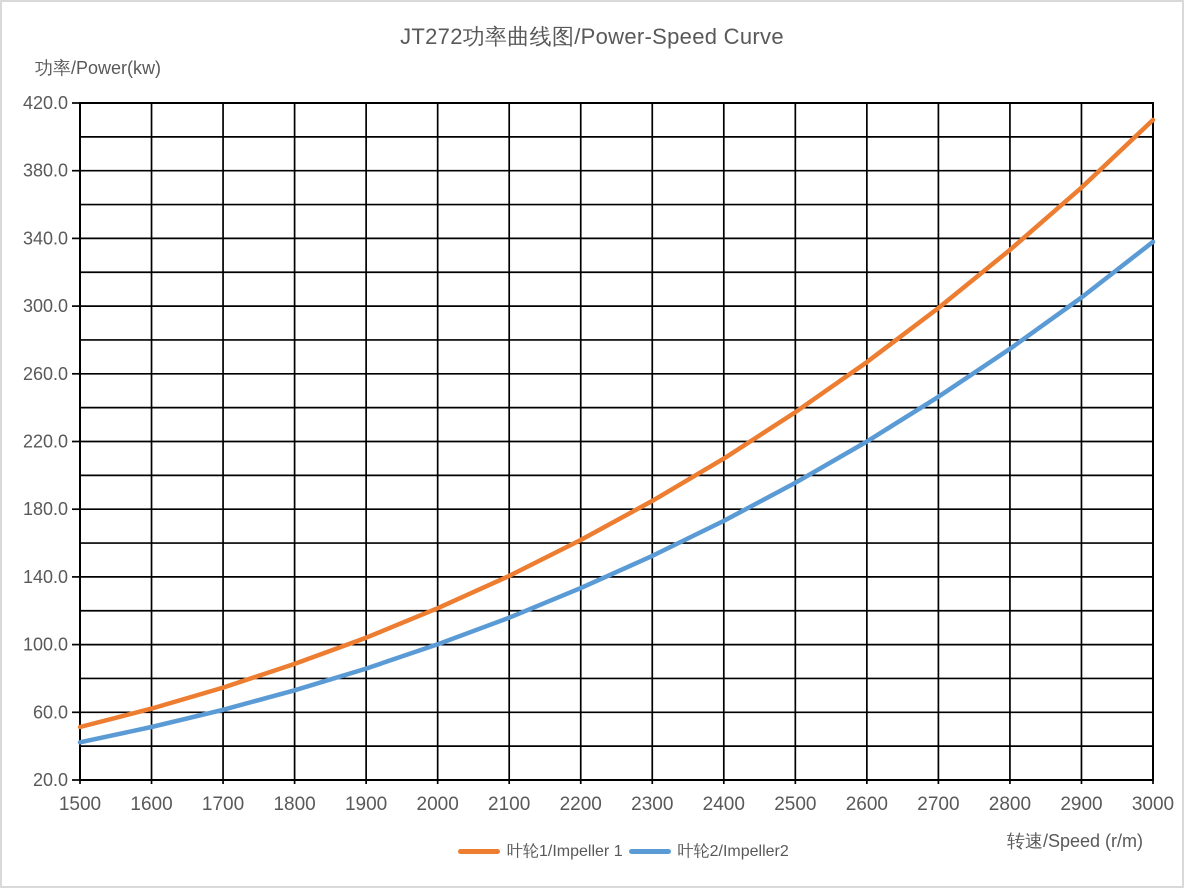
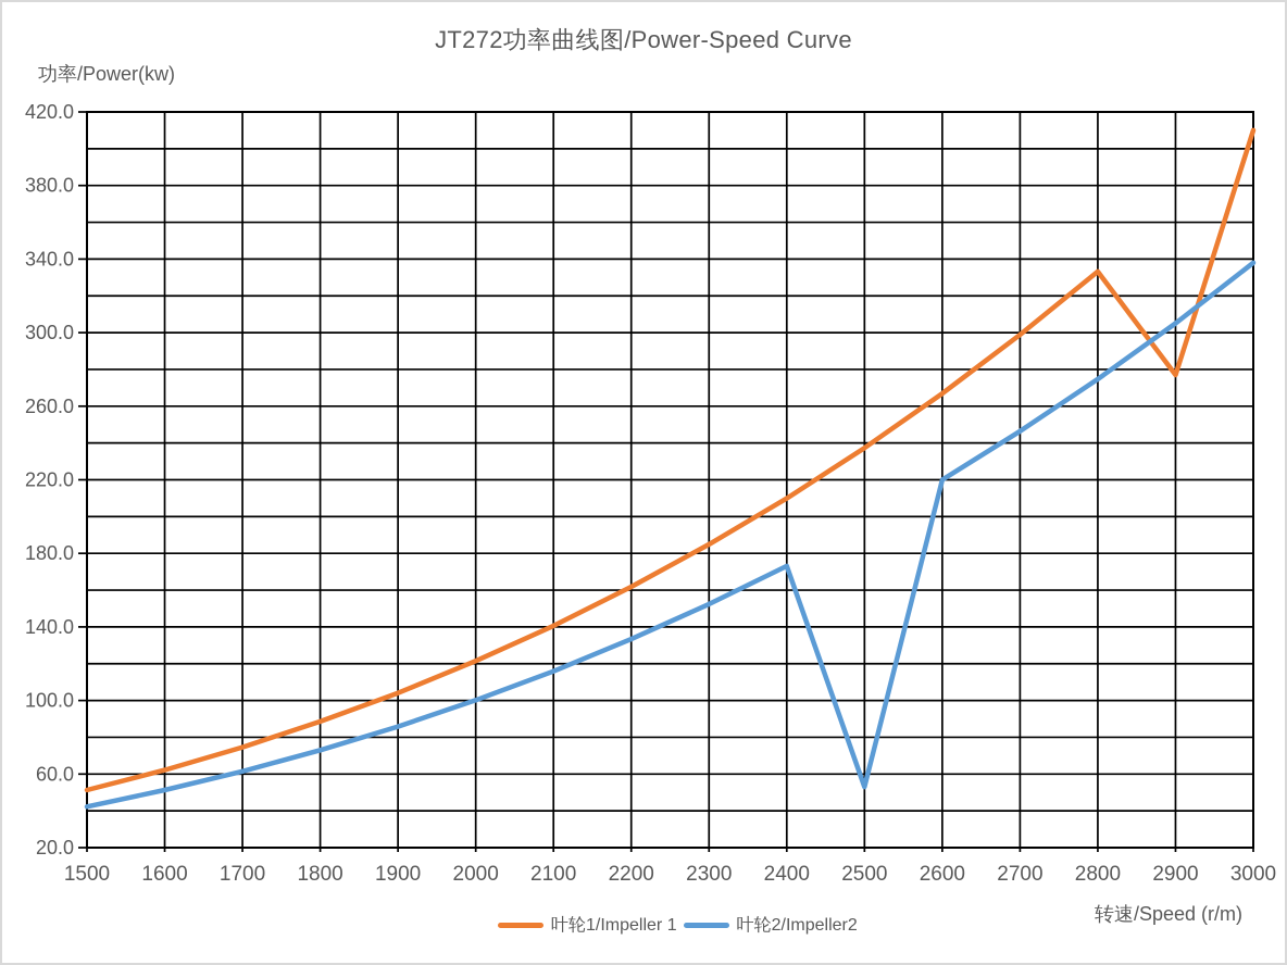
叶轮2/Impeller2/2500: 196 -> 53
叶轮1/Impeller 1/2900: 370 -> 277
